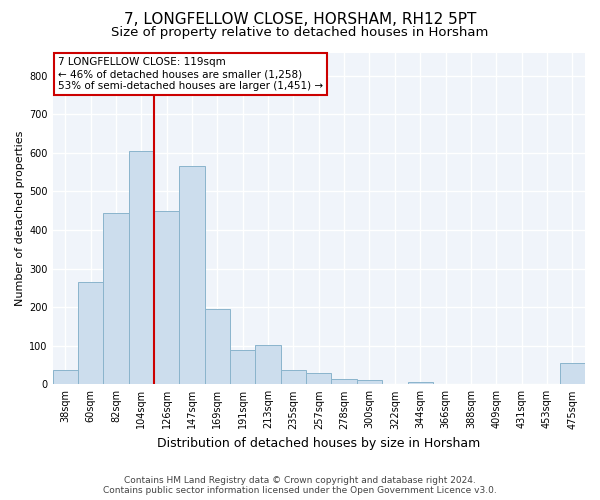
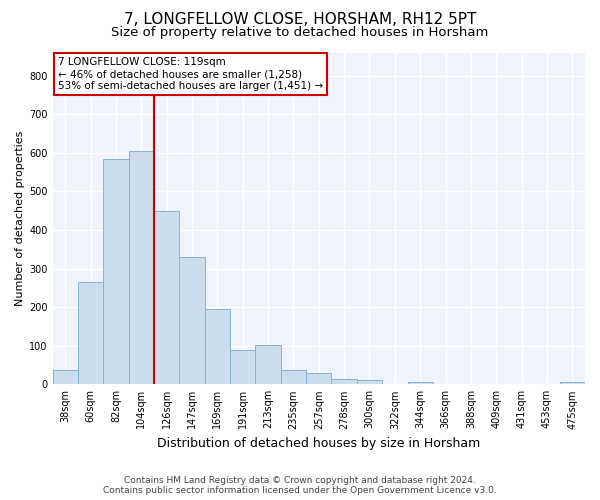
82sqm: 445 -> 585
147sqm: 565 -> 330
475sqm: 55 -> 5
